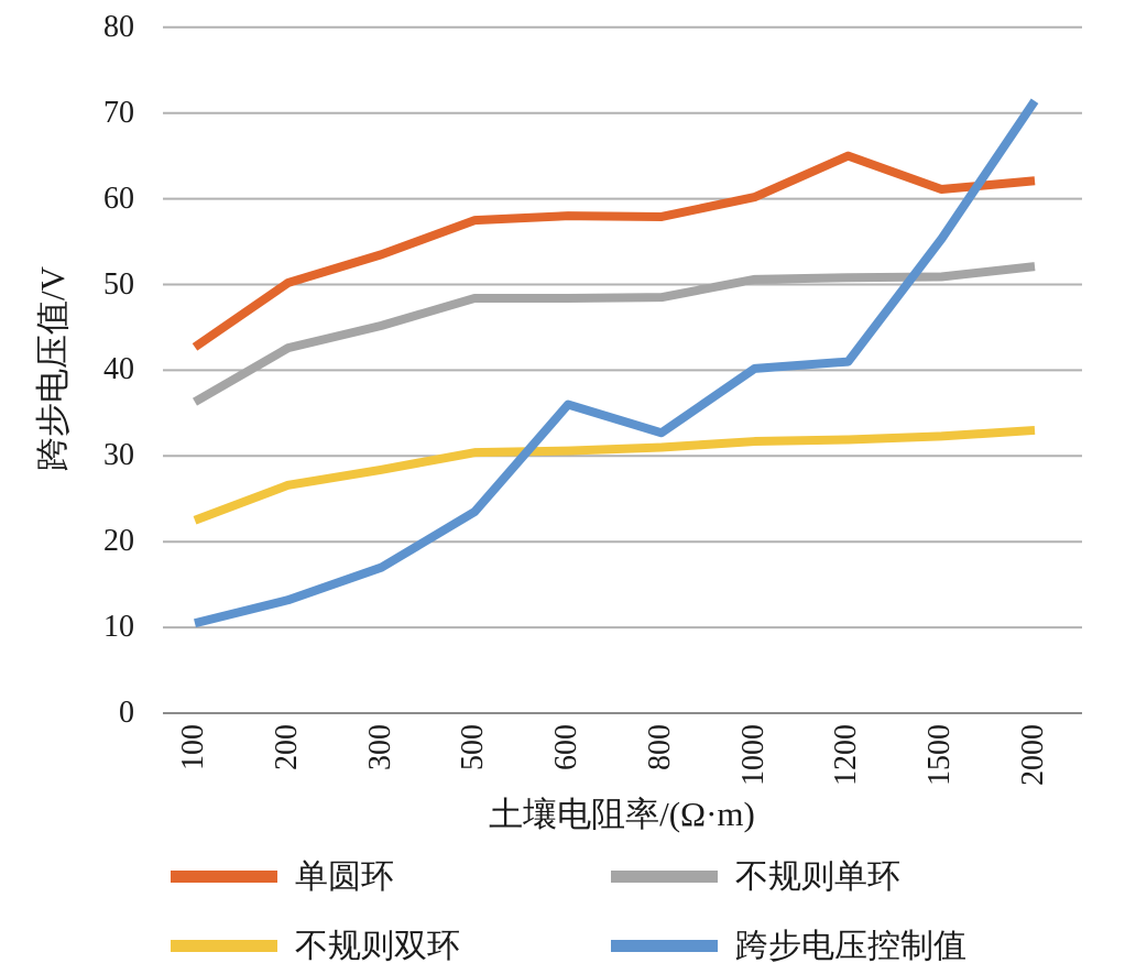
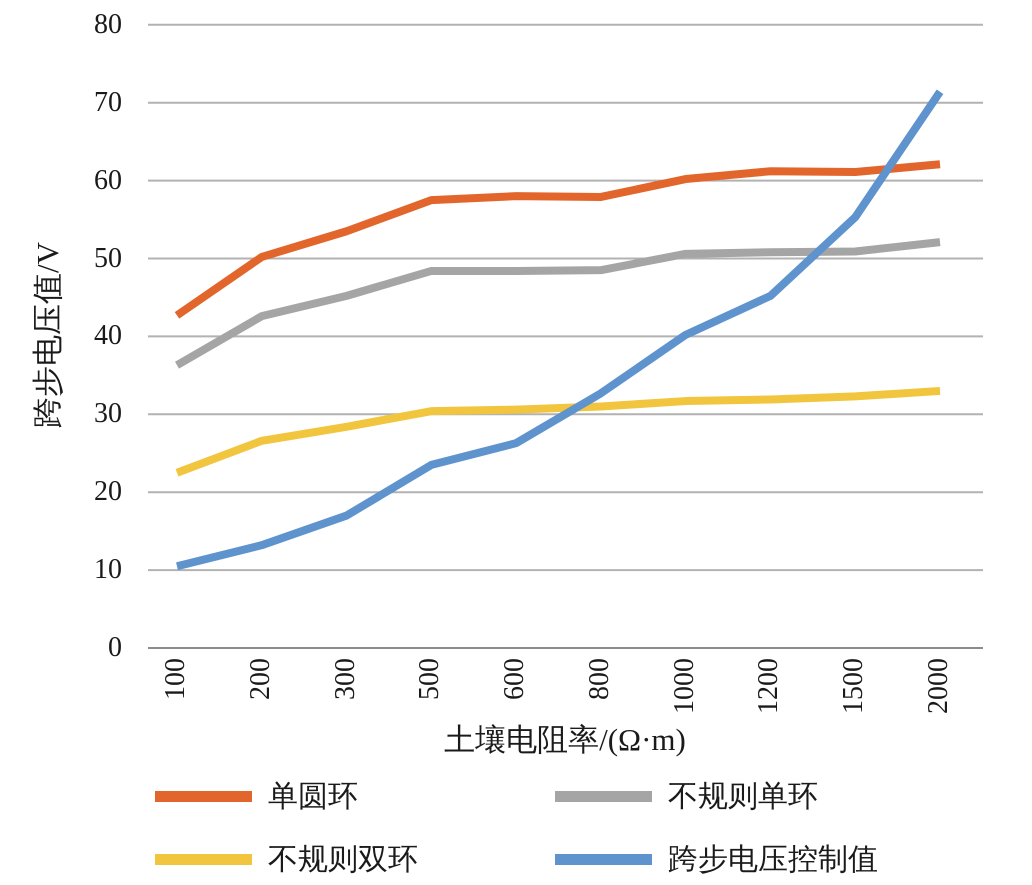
跨步电压控制值/600: 36 -> 26
单圆环/1200: 65 -> 61
跨步电压控制值/1200: 41 -> 45
